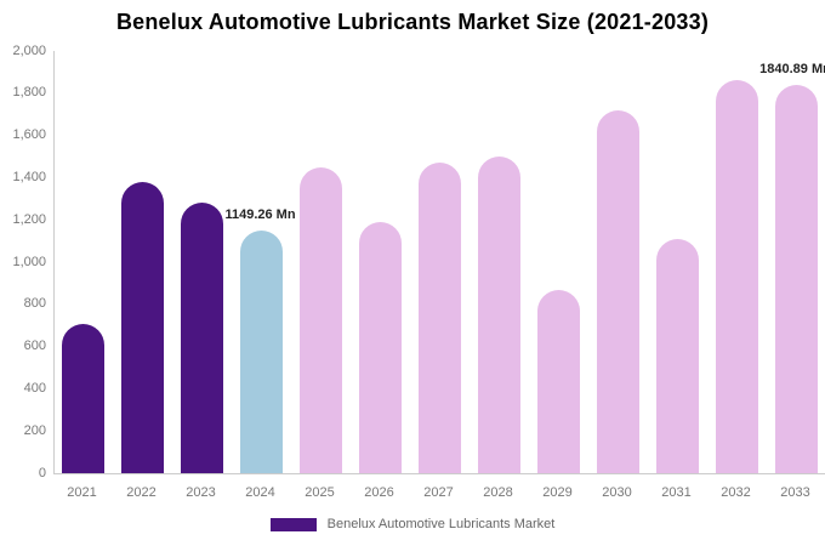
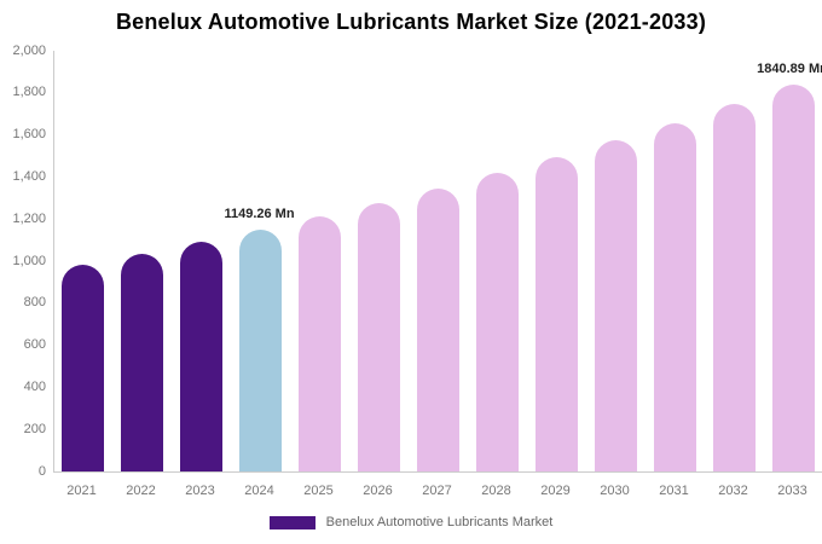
2021: 710 -> 980
2022: 1380 -> 1040
2023: 1280 -> 1090
2025: 1450 -> 1210
2026: 1190 -> 1280
2027: 1470 -> 1340
2028: 1500 -> 1420
2029: 870 -> 1490
2030: 1720 -> 1570
2031: 1110 -> 1660
2032: 1860 -> 1750
